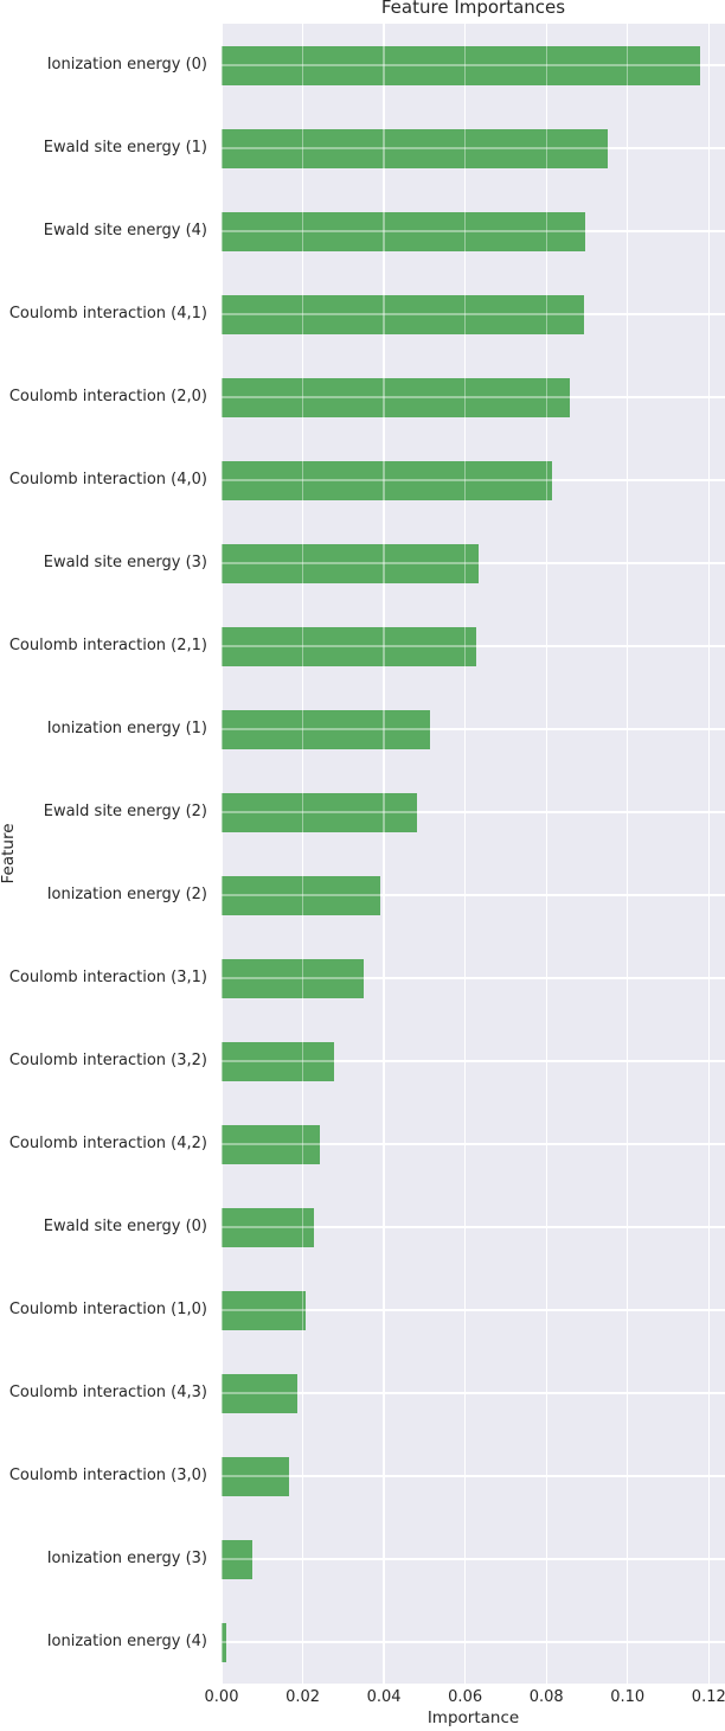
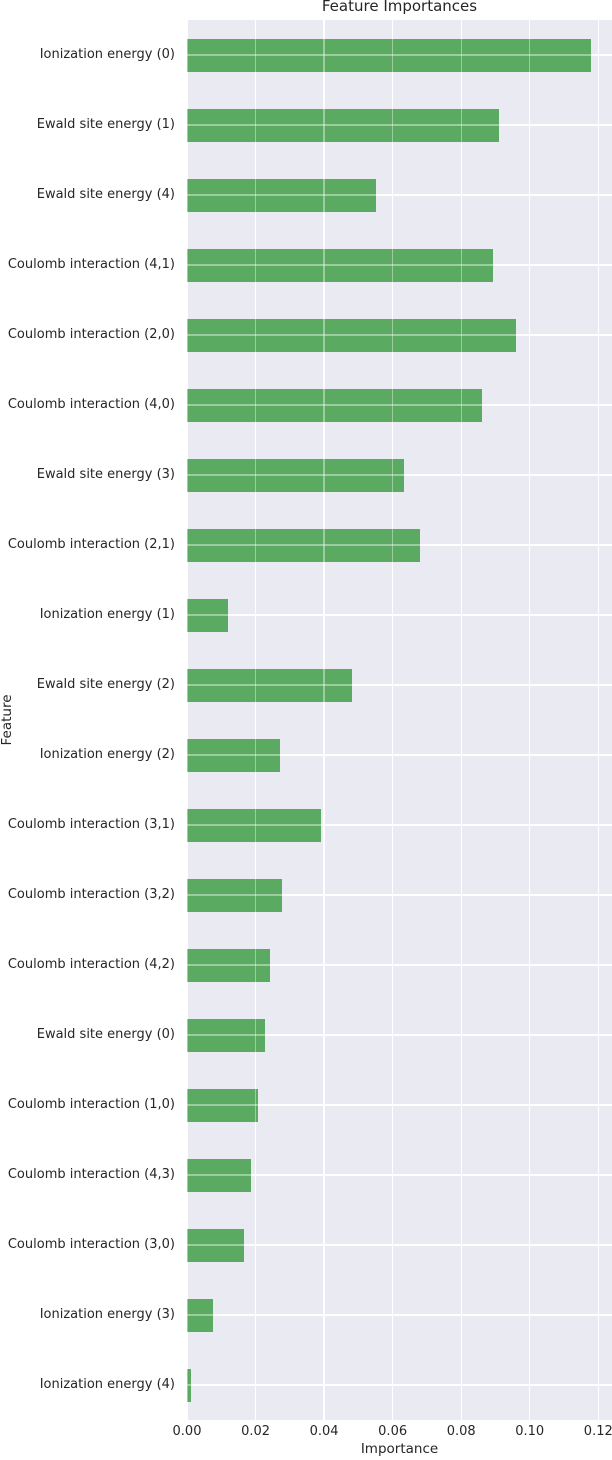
Ewald site energy (1): 0.095 -> 0.091
Ewald site energy (4): 0.090 -> 0.055
Coulomb interaction (2,0): 0.086 -> 0.096
Coulomb interaction (4,0): 0.081 -> 0.086
Coulomb interaction (2,1): 0.063 -> 0.068
Ionization energy (1): 0.051 -> 0.012
Ionization energy (2): 0.039 -> 0.027
Coulomb interaction (3,1): 0.035 -> 0.039
